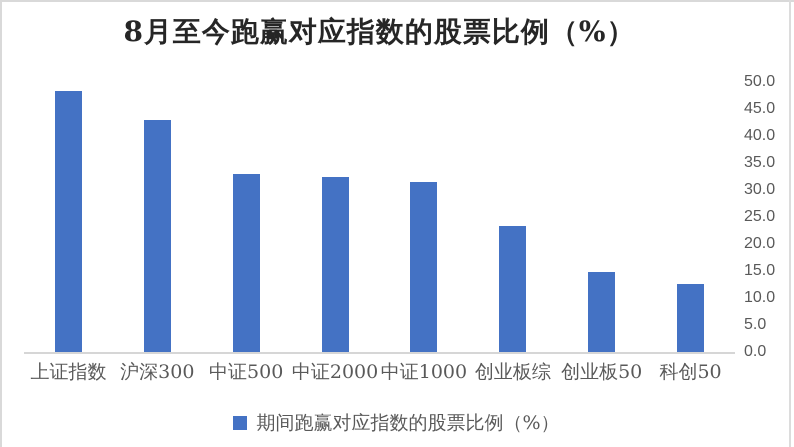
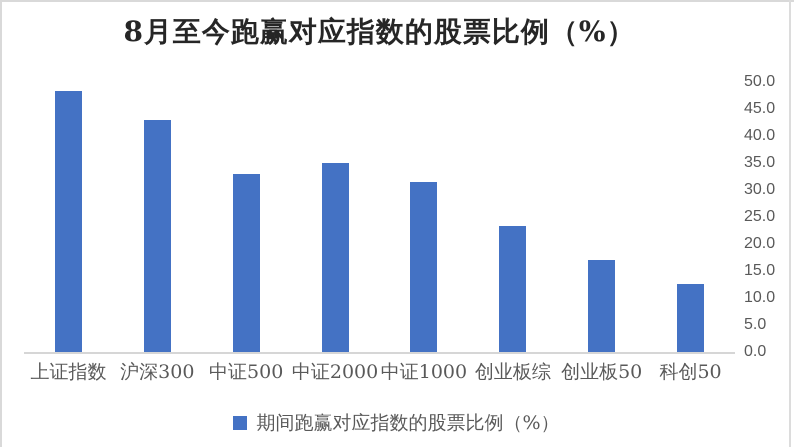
中证2000: 32 -> 35
创业板50: 15 -> 17
